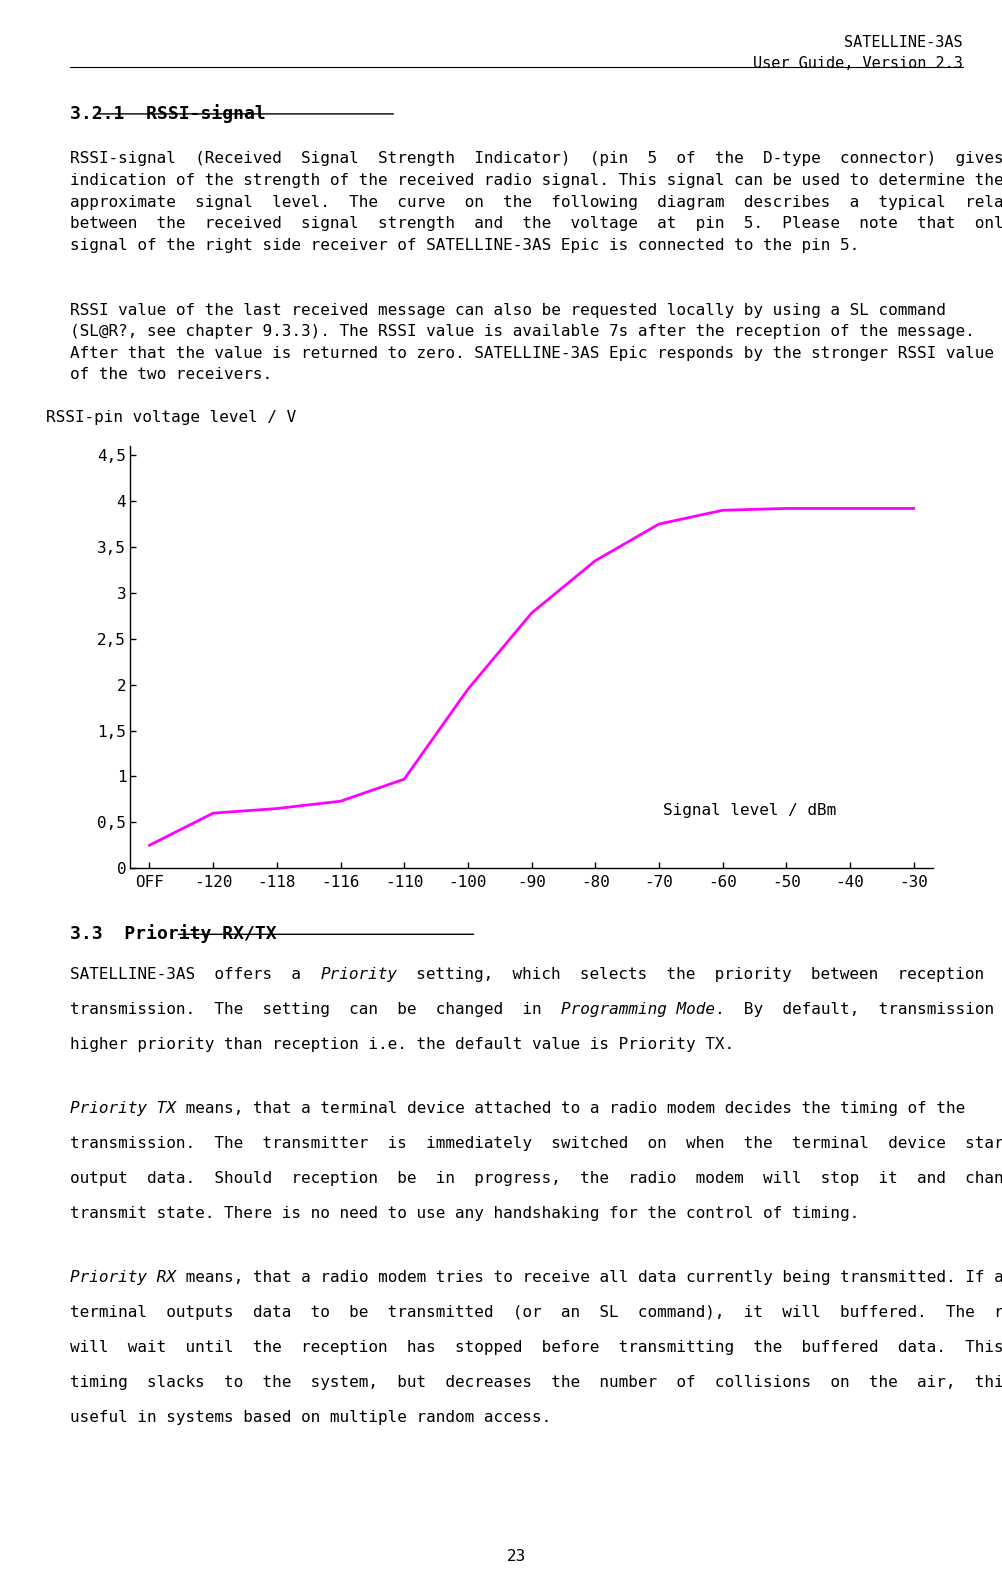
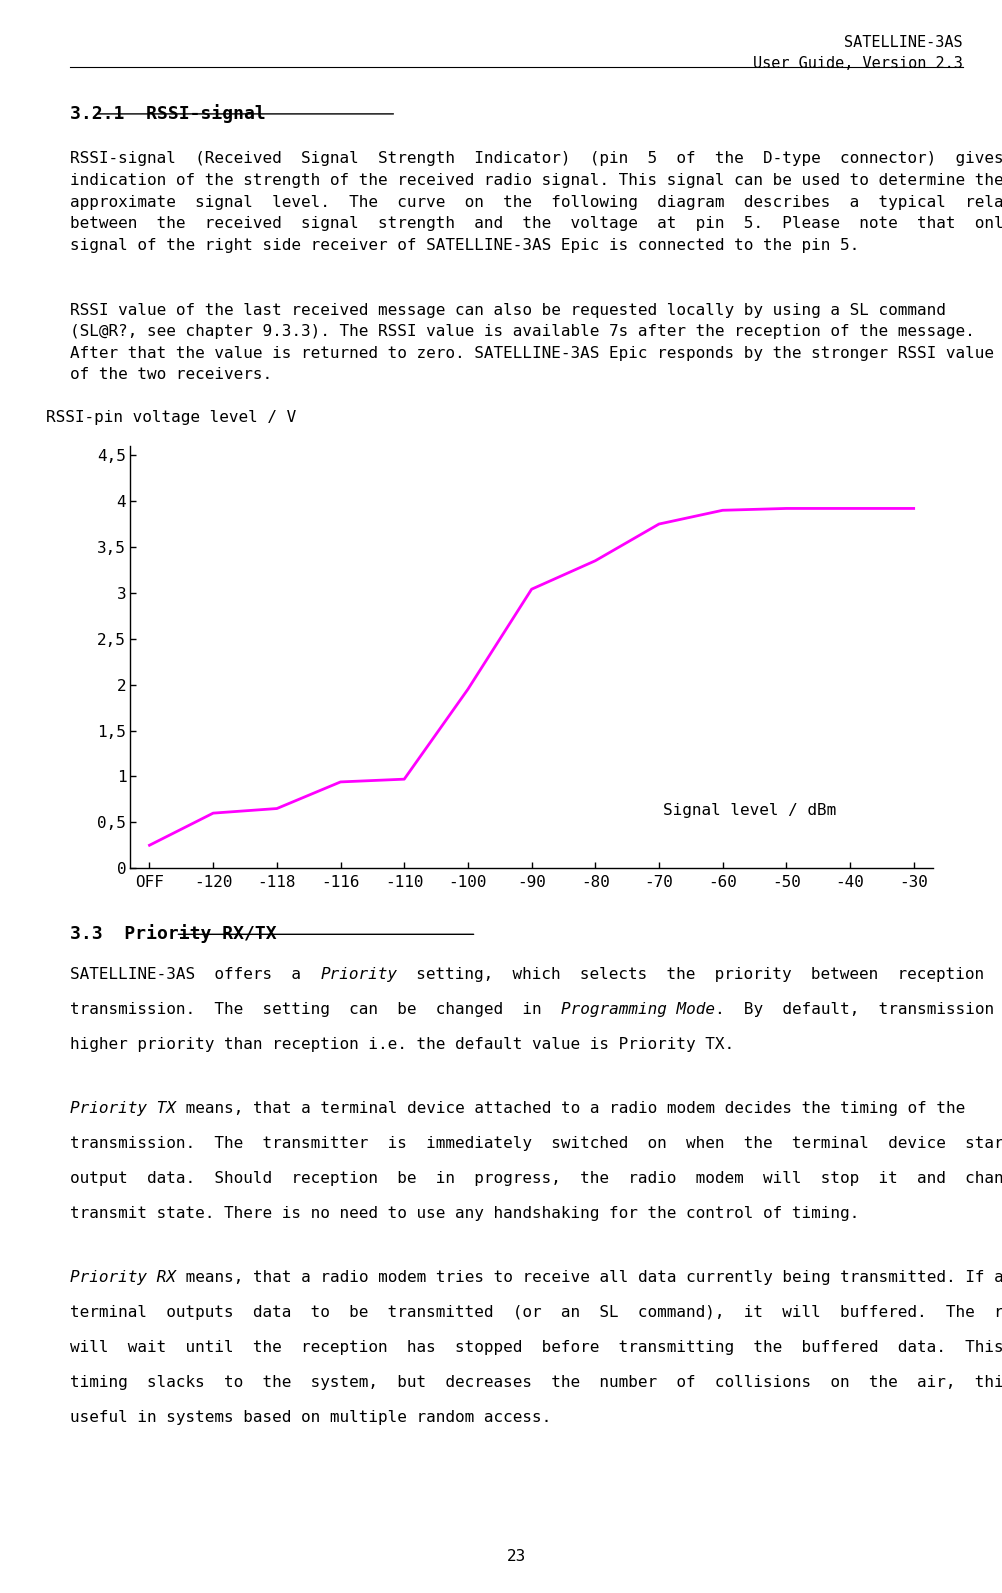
-116: 0,73 -> 0,94
-90: 2,78 -> 3,04
